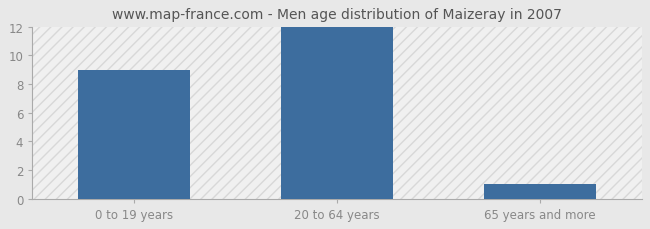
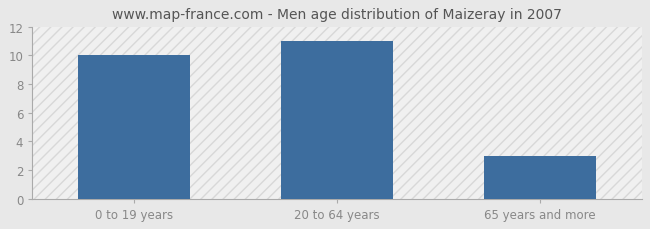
0 to 19 years: 9 -> 10
20 to 64 years: 12 -> 11
65 years and more: 1 -> 3
